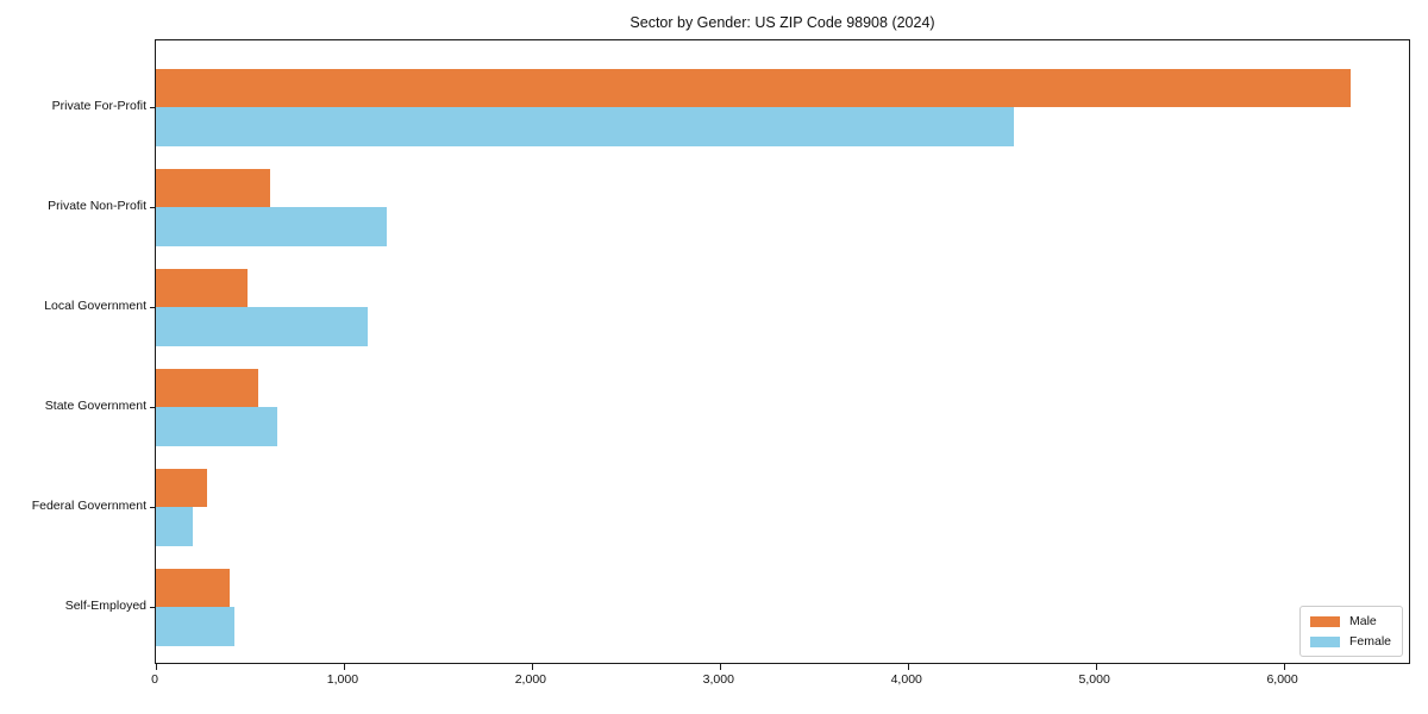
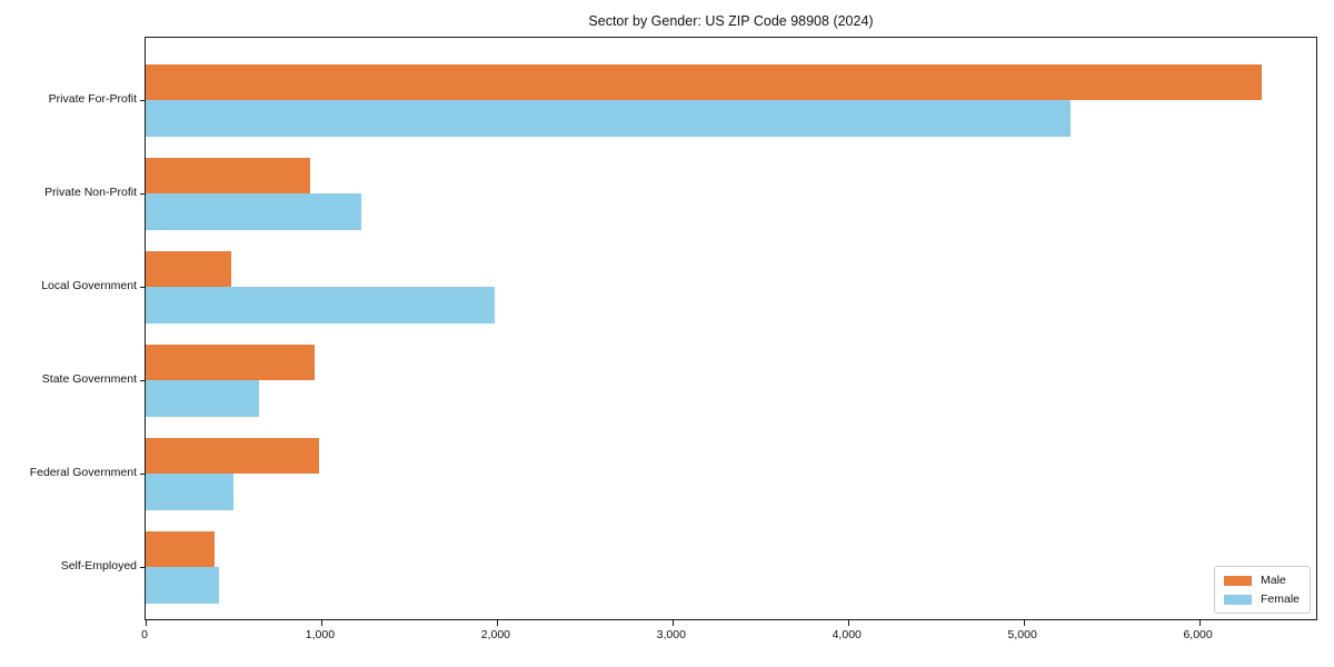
Female/Private For-Profit: 4560 -> 5270
Male/Private Non-Profit: 610 -> 940
Female/Local Government: 1130 -> 1990
Male/State Government: 540 -> 960
Male/Federal Government: 270 -> 990
Female/Federal Government: 200 -> 500
